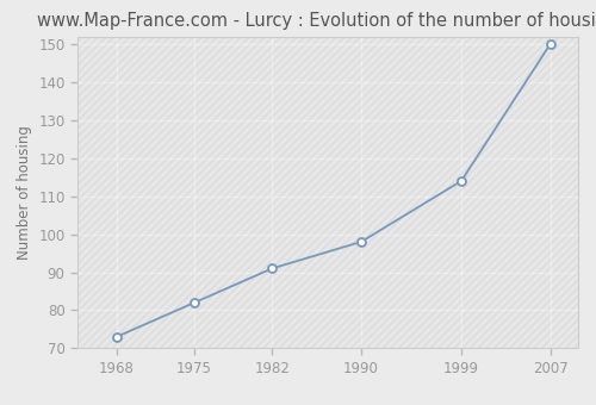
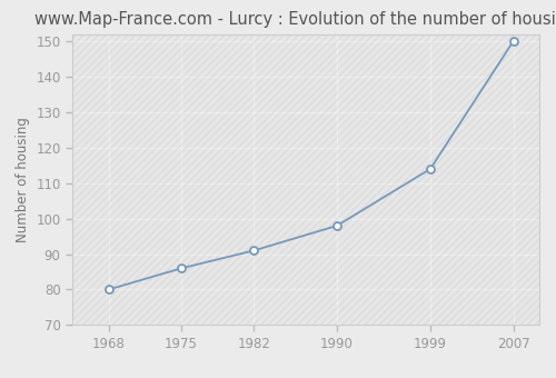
1968: 73 -> 80
1975: 82 -> 86
